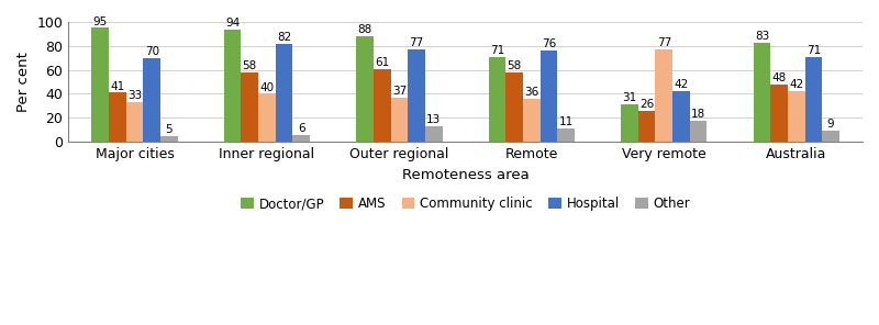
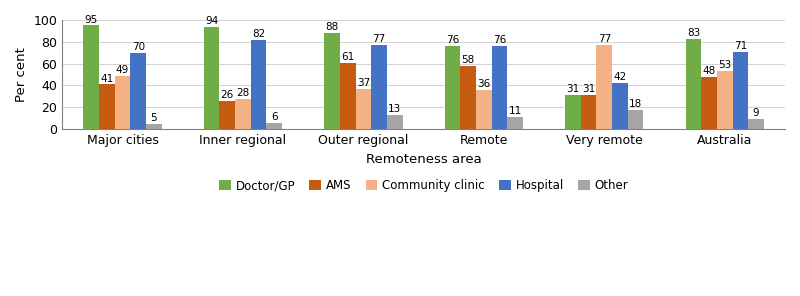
Community clinic/Major cities: 33 -> 49
AMS/Inner regional: 58 -> 26
Community clinic/Inner regional: 40 -> 28
Doctor/GP/Remote: 71 -> 76
AMS/Very remote: 26 -> 31
Community clinic/Australia: 42 -> 53
